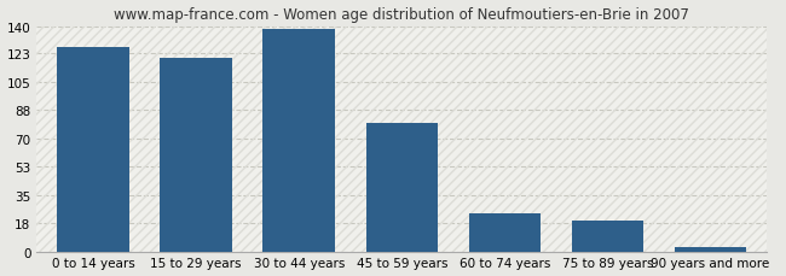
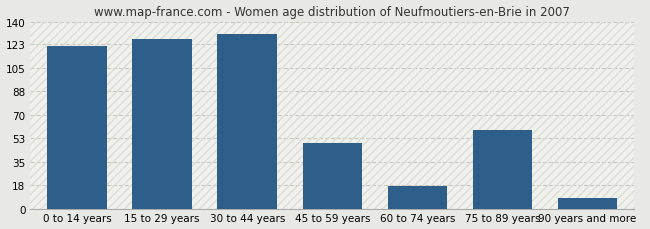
0 to 14 years: 127 -> 122
15 to 29 years: 120 -> 127
30 to 44 years: 138 -> 131
45 to 59 years: 80 -> 49
60 to 74 years: 24 -> 17
75 to 89 years: 19 -> 59
90 years and more: 3 -> 8
